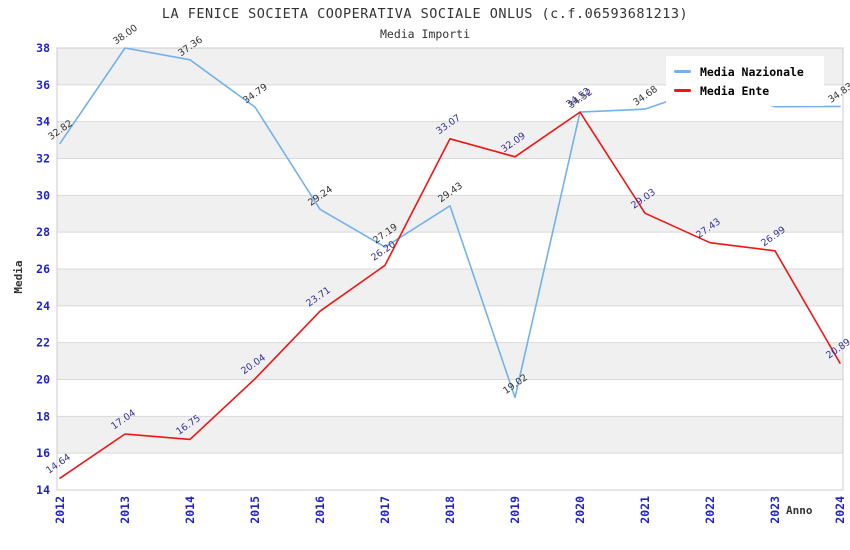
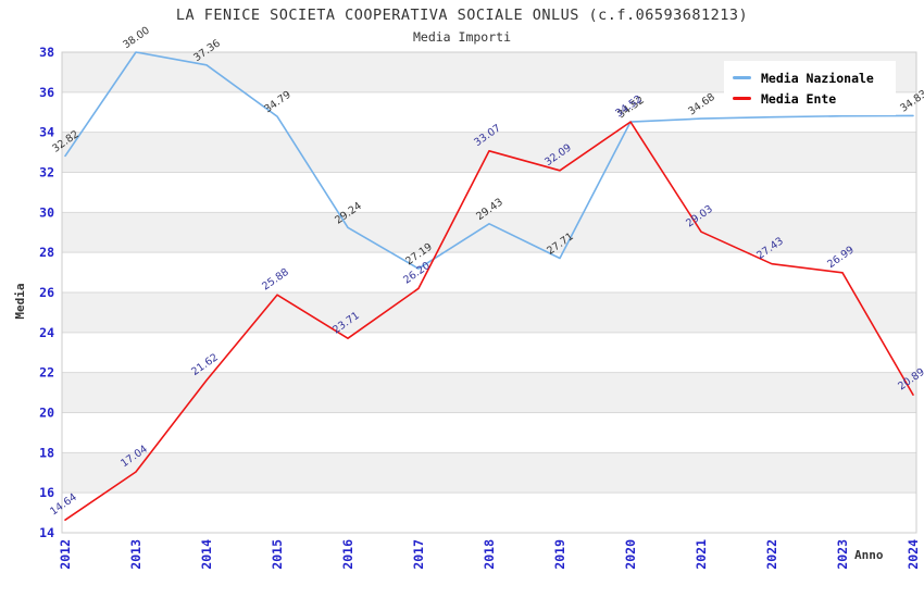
Media Ente/2014: 16.75 -> 21.62
Media Ente/2015: 20.04 -> 25.88
Media Nazionale/2019: 19.02 -> 27.71
Media Nazionale/2022: 35.9 -> 34.8
